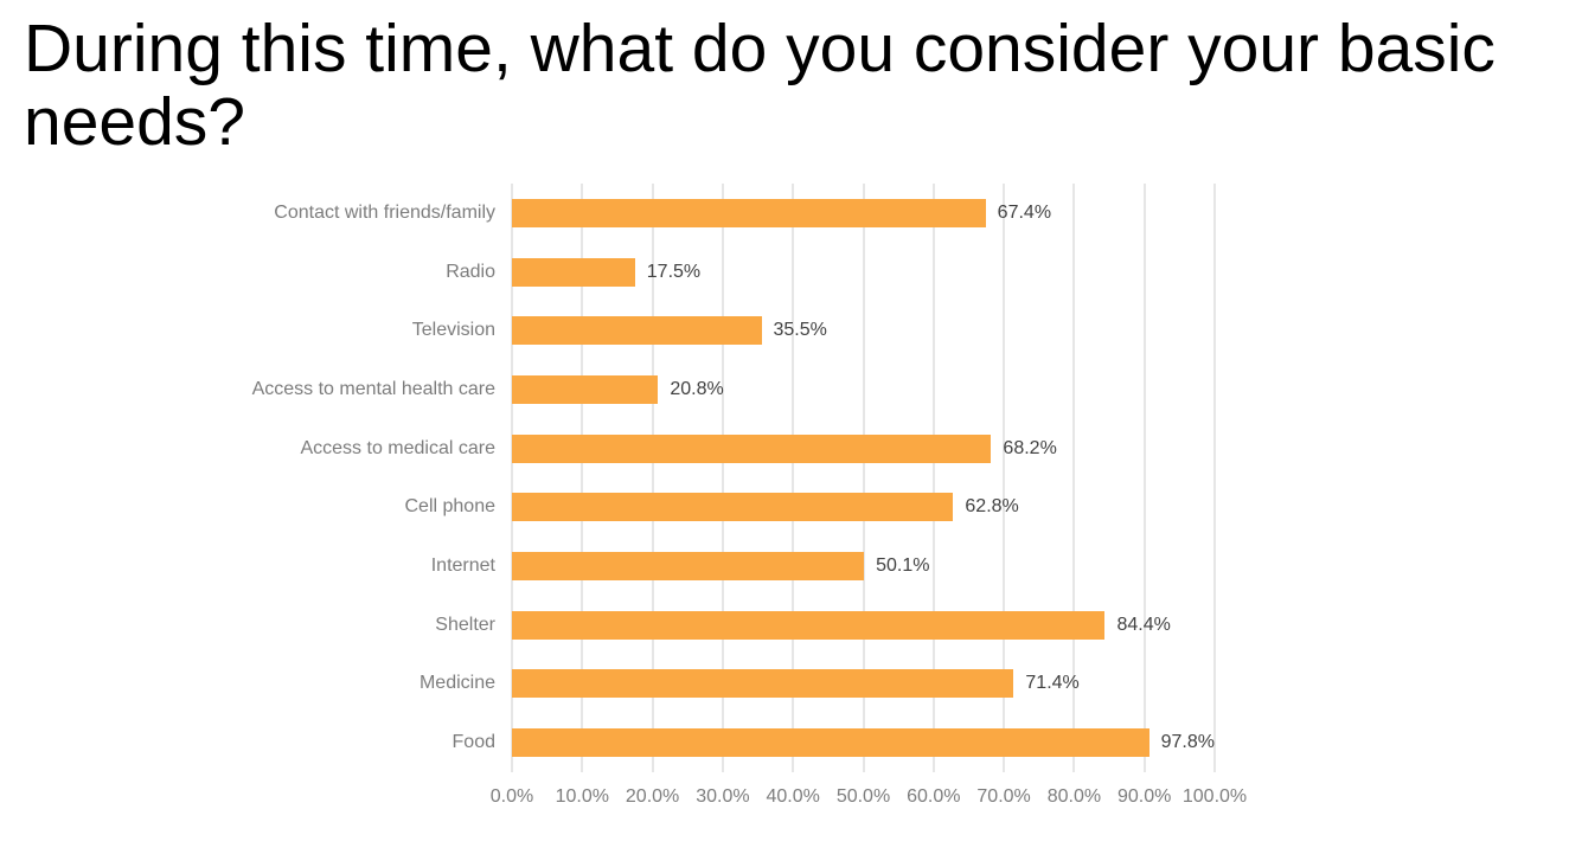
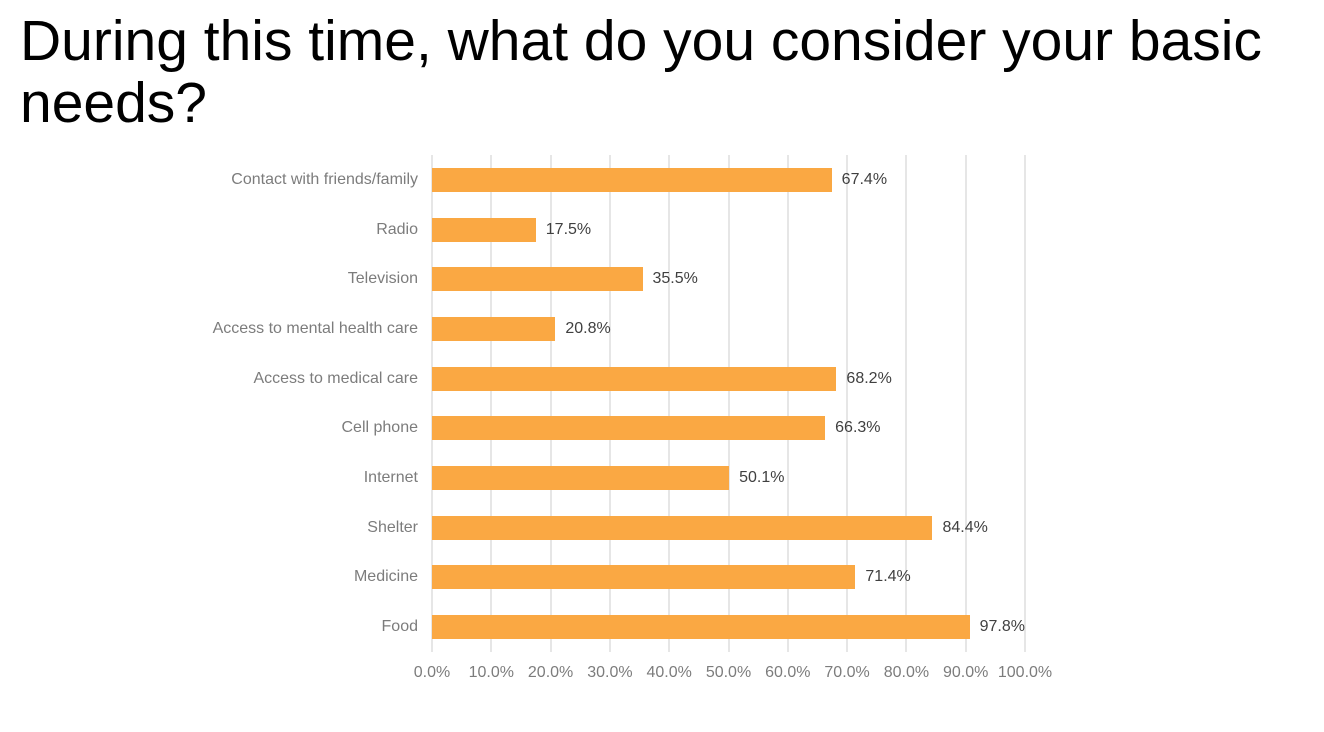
Cell phone: 62.8% -> 66.3%
